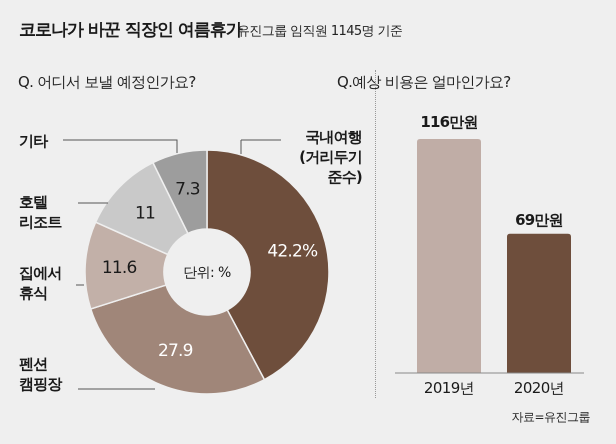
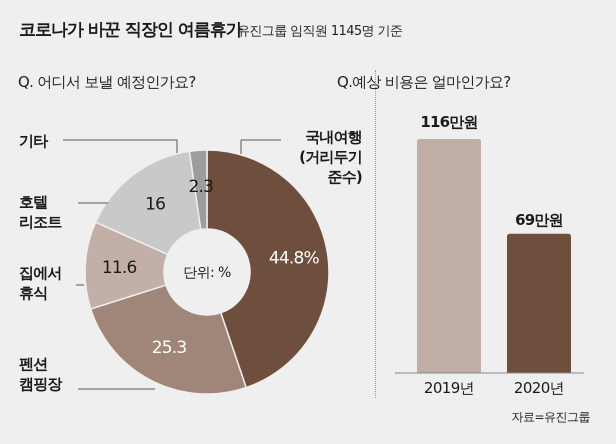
Q. 어디서 보낼 예정인가요?/국내여행 (거리두기 준수): 42.2% -> 44.8%
Q. 어디서 보낼 예정인가요?/펜션 캠핑장: 27.9 -> 25.3
Q. 어디서 보낼 예정인가요?/호텔 리조트: 11 -> 16
Q. 어디서 보낼 예정인가요?/기타: 7.3 -> 2.3
